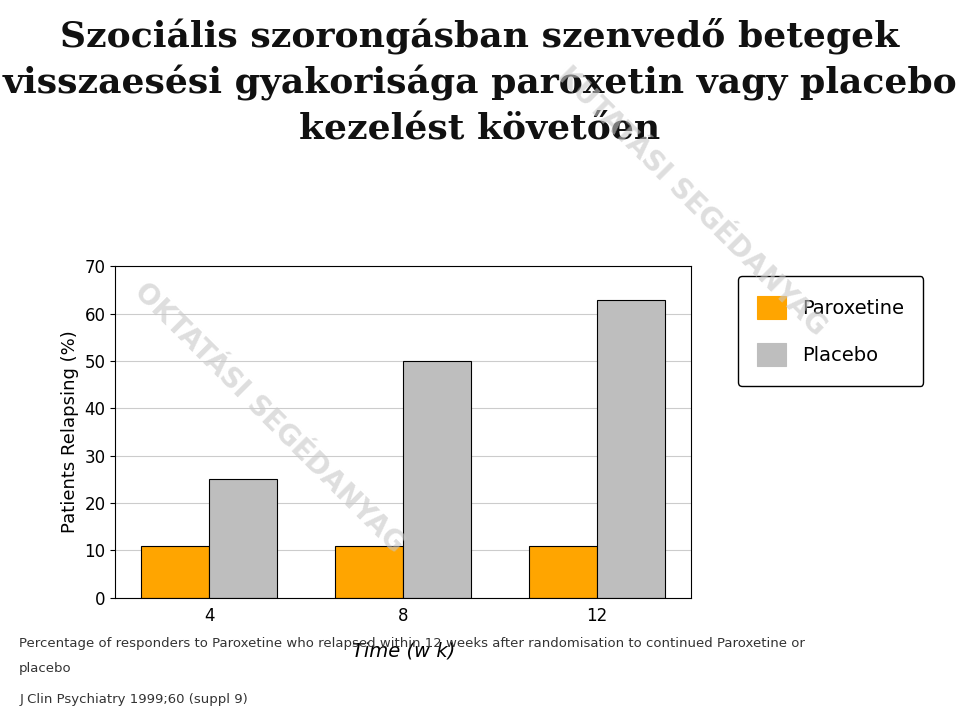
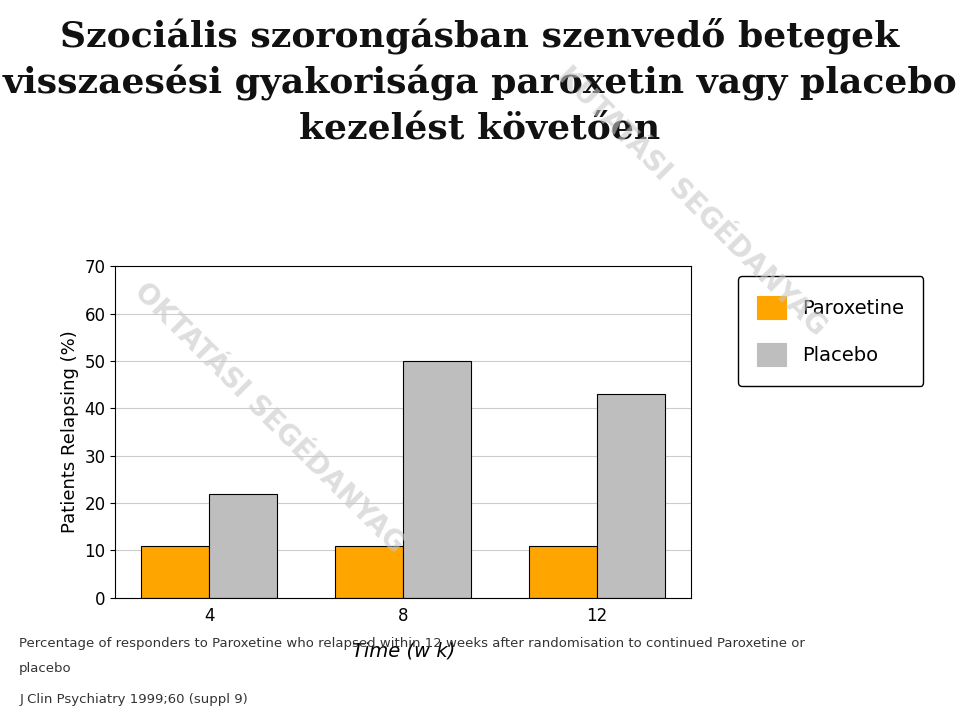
Placebo/4: 25 -> 22
Placebo/12: 63 -> 43
